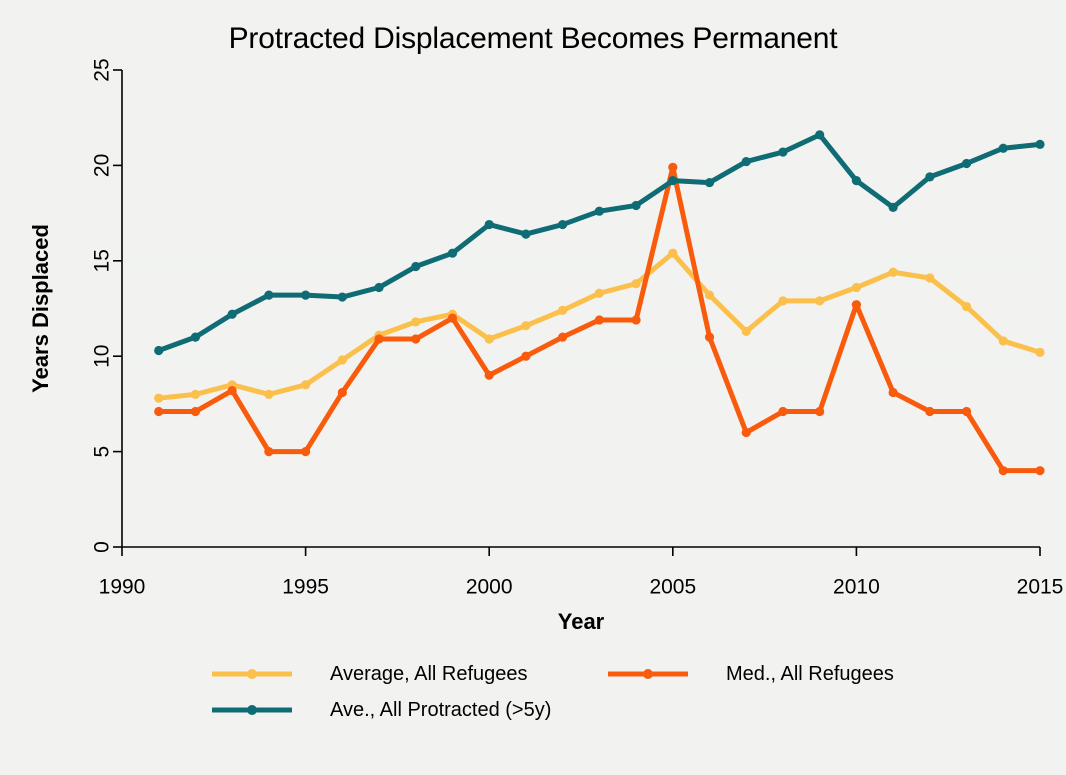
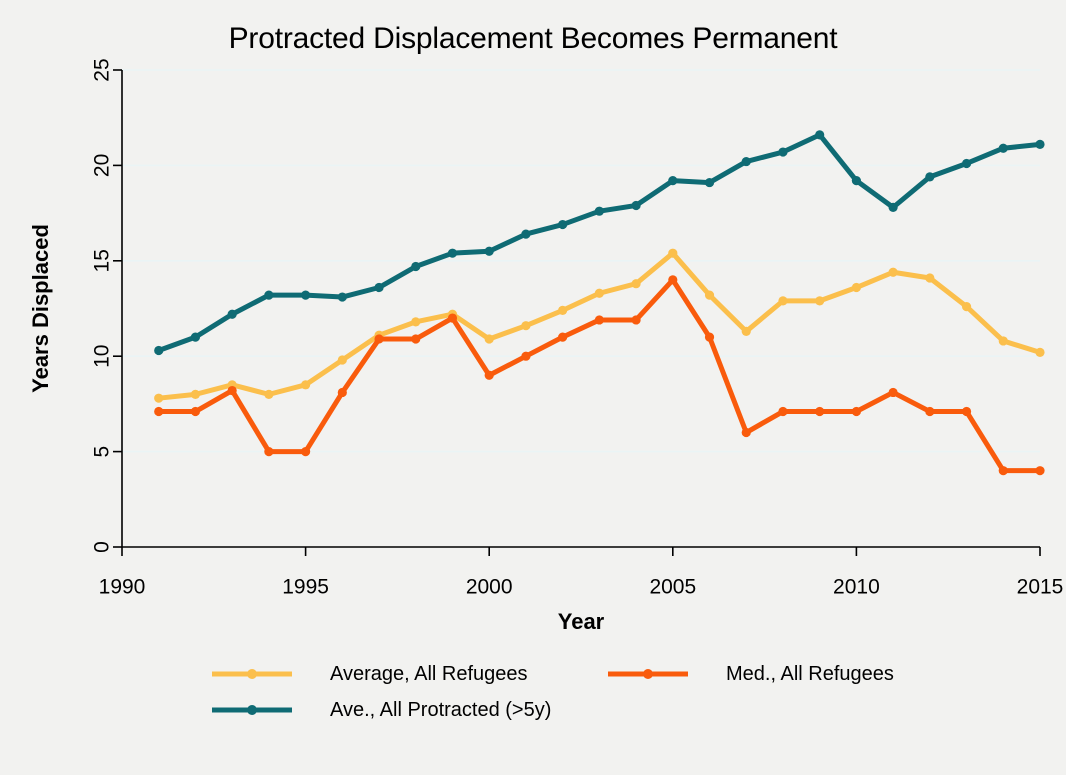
Ave., All Protracted (>5y)/2000: 16.9 -> 15.5
Med., All Refugees/2005: 19.9 -> 14.0
Med., All Refugees/2010: 12.7 -> 7.1
